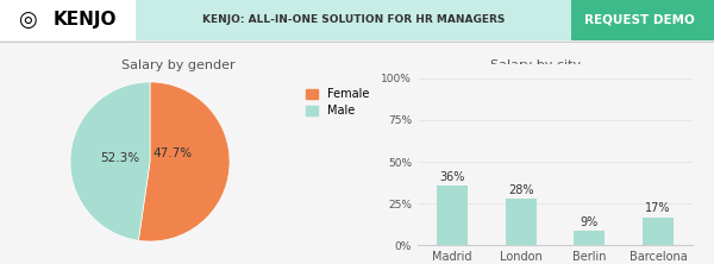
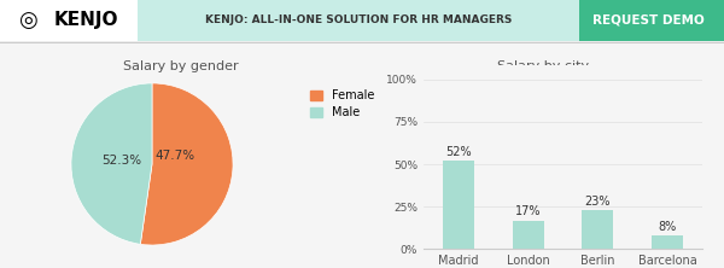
Madrid: 36% -> 52%
London: 28% -> 17%
Berlin: 9% -> 23%
Barcelona: 17% -> 8%
